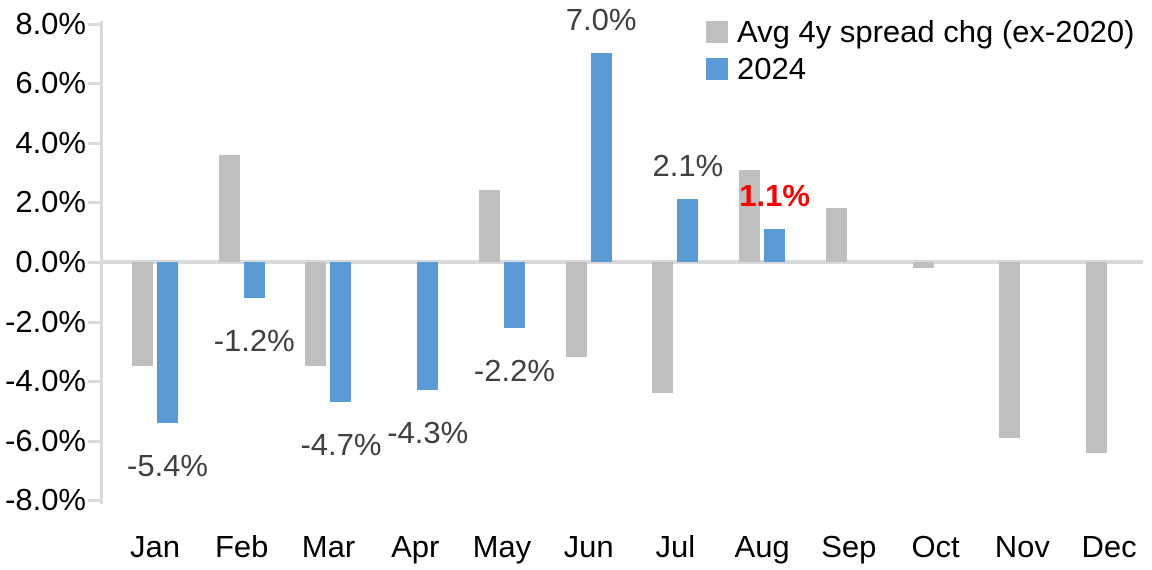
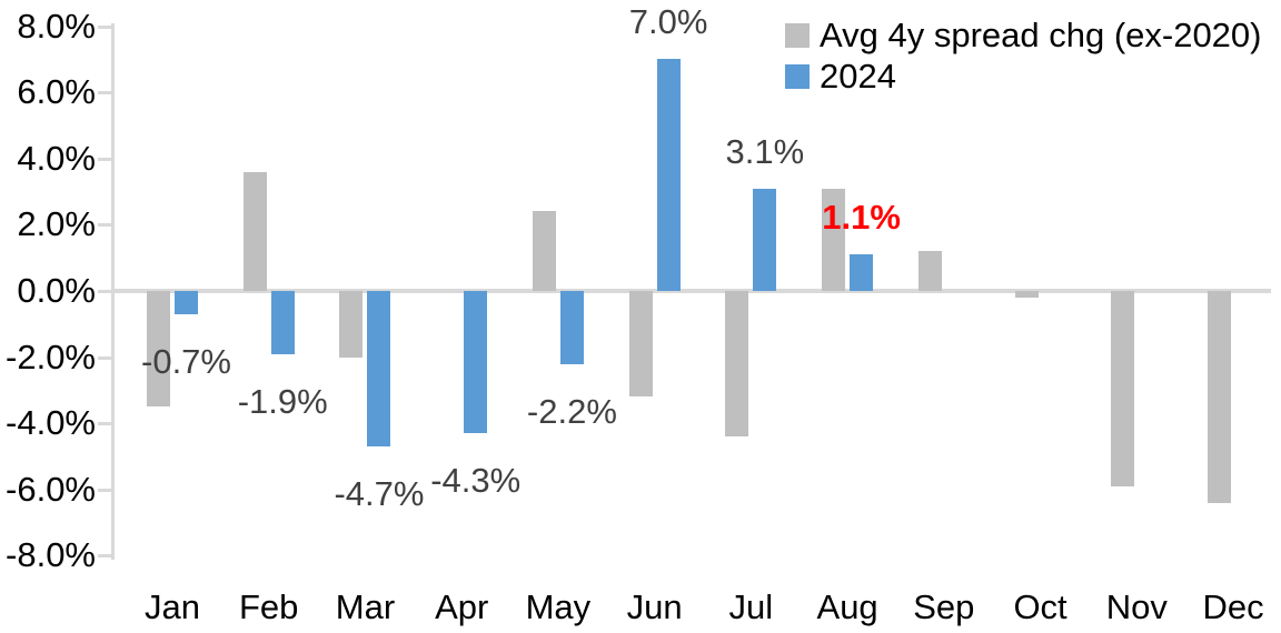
2024/Jan: -5.4% -> -0.7%
2024/Feb: -1.2% -> -1.9%
Avg 4y spread chg (ex-2020)/Mar: -3.5% -> -2.0%
2024/Jul: 2.1% -> 3.1%
Avg 4y spread chg (ex-2020)/Sep: 1.8% -> 1.2%
